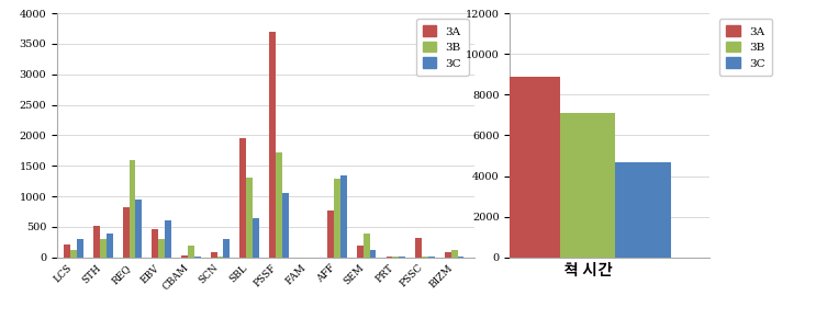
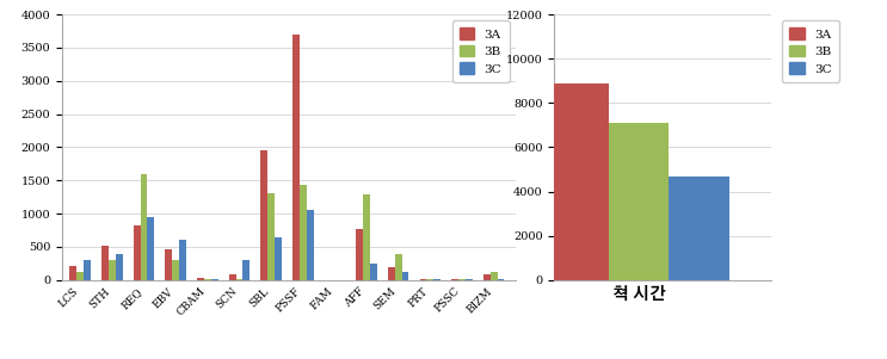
3B/CBAM: 200 -> 20
3B/PSSF: 1720 -> 1430
3C/AFF: 1340 -> 240
3A/PSSC: 320 -> 10
